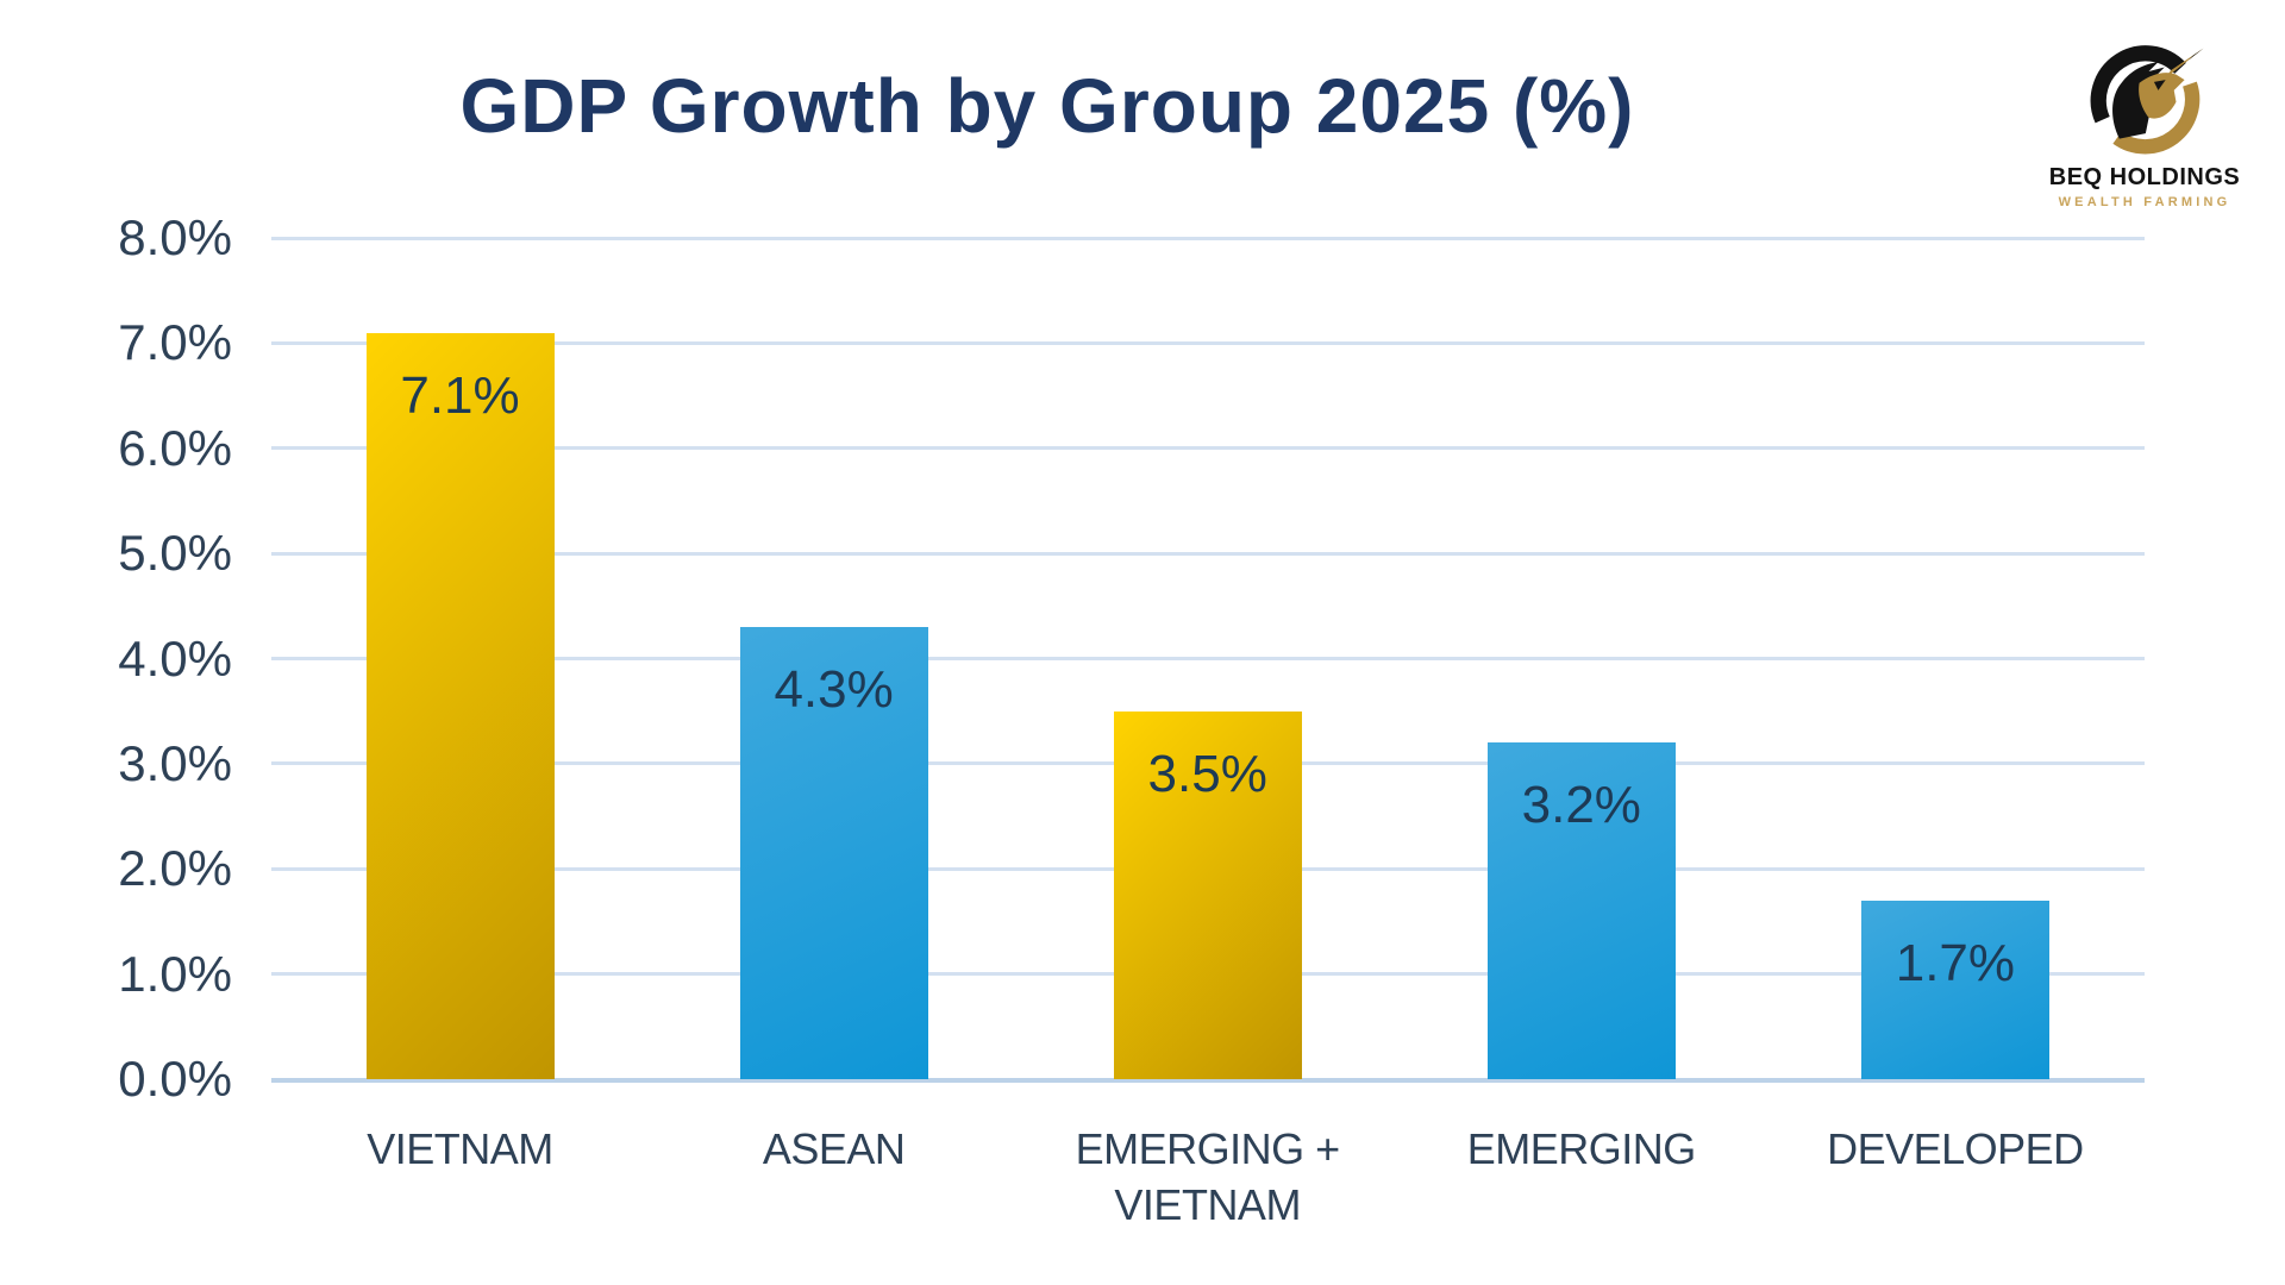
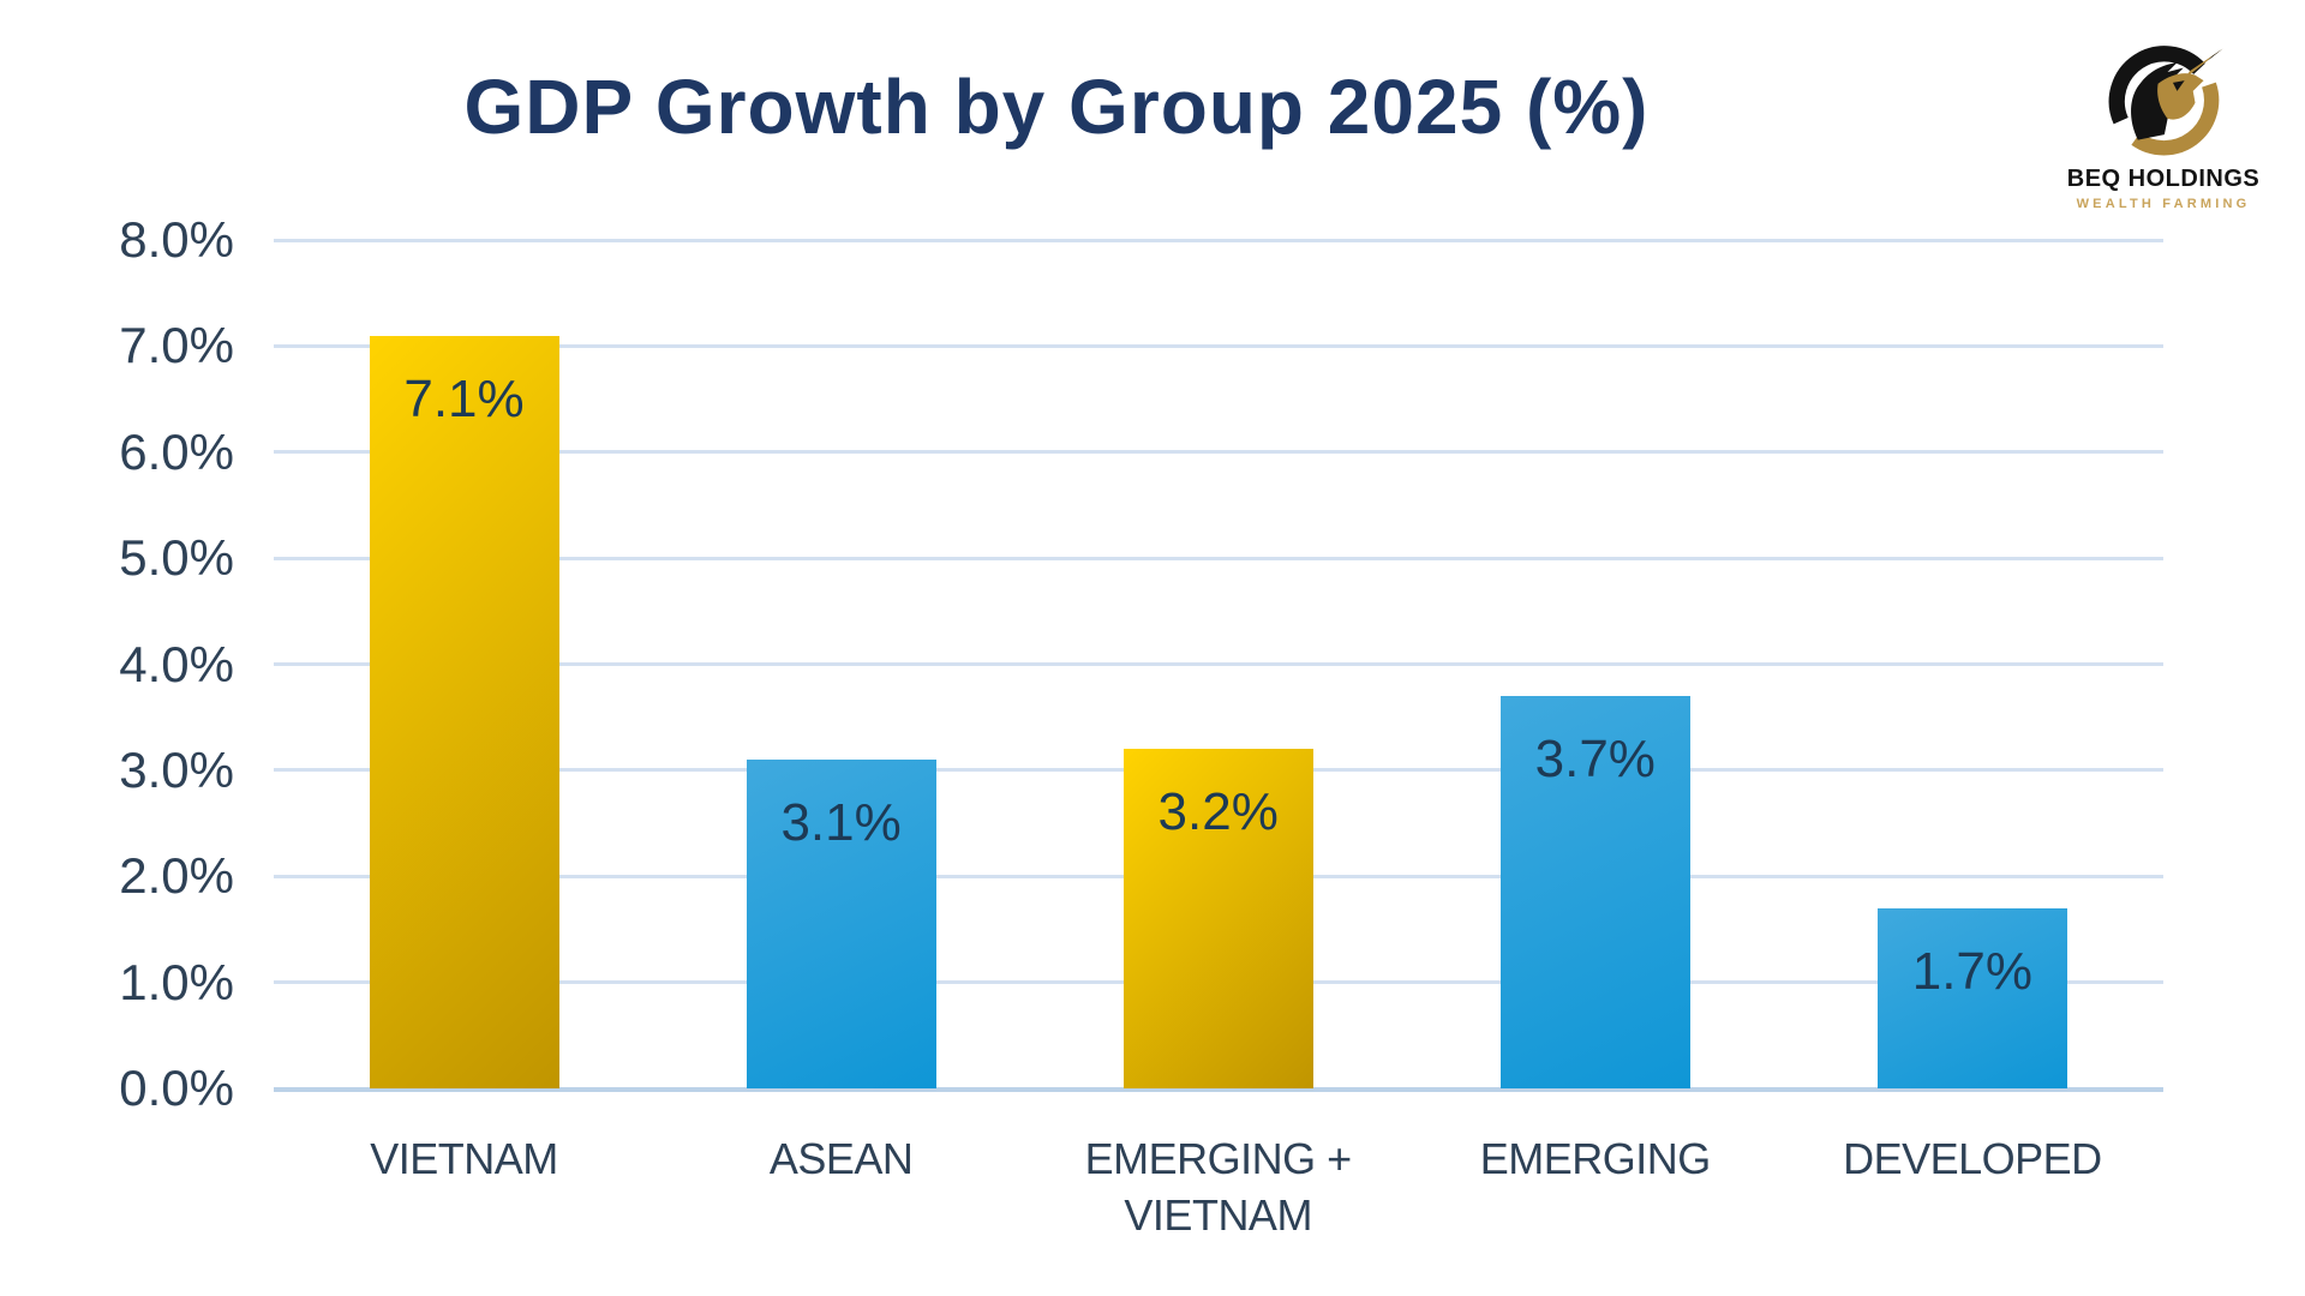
ASEAN: 4.3% -> 3.1%
EMERGING + VIETNAM: 3.5% -> 3.2%
EMERGING: 3.2% -> 3.7%
